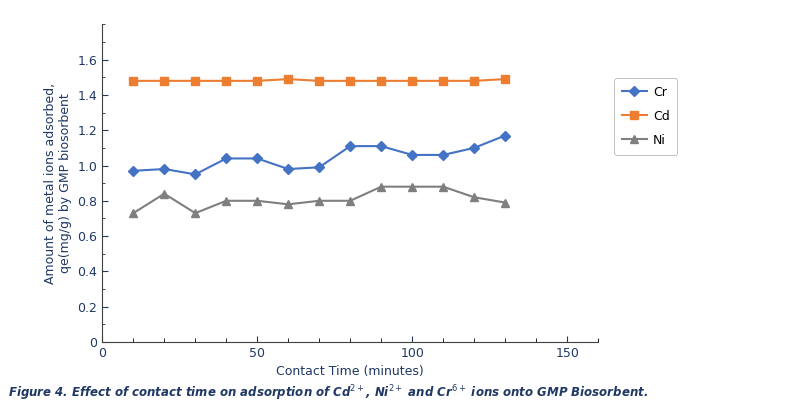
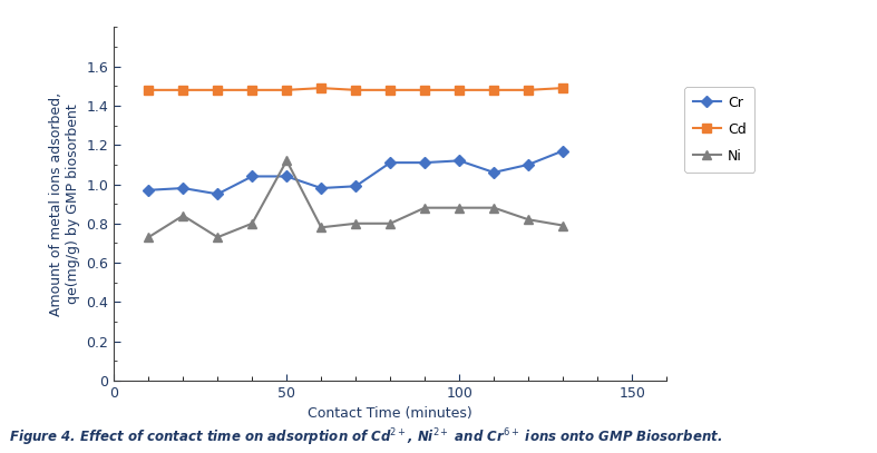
Ni/50: 0.80 -> 1.12
Cr/100: 1.06 -> 1.12
